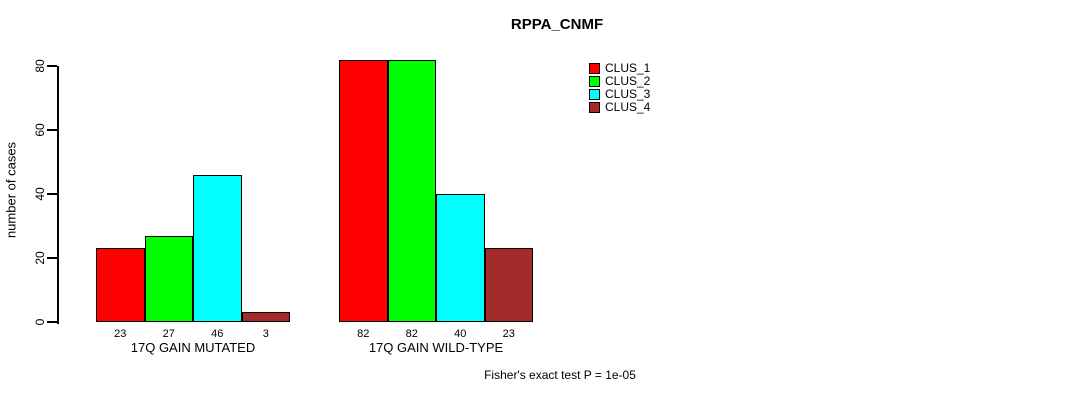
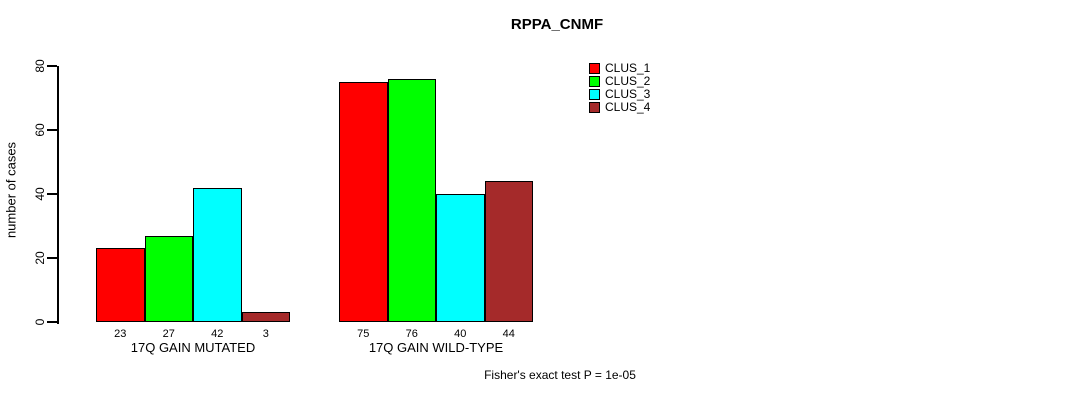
CLUS_3/17Q GAIN MUTATED: 46 -> 42
CLUS_1/17Q GAIN WILD-TYPE: 82 -> 75
CLUS_2/17Q GAIN WILD-TYPE: 82 -> 76
CLUS_4/17Q GAIN WILD-TYPE: 23 -> 44
